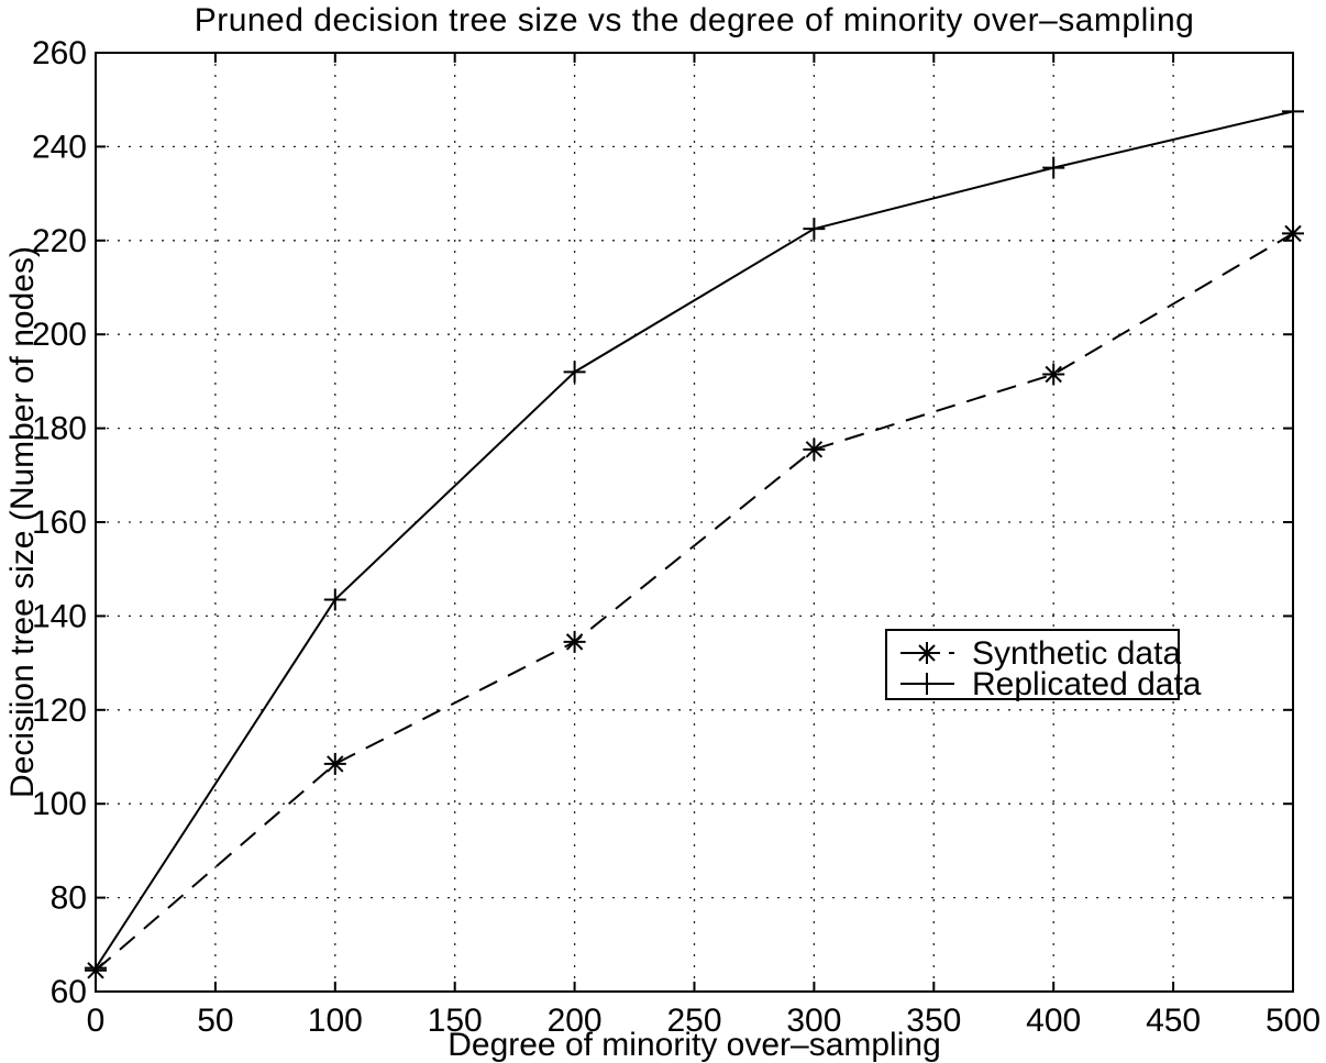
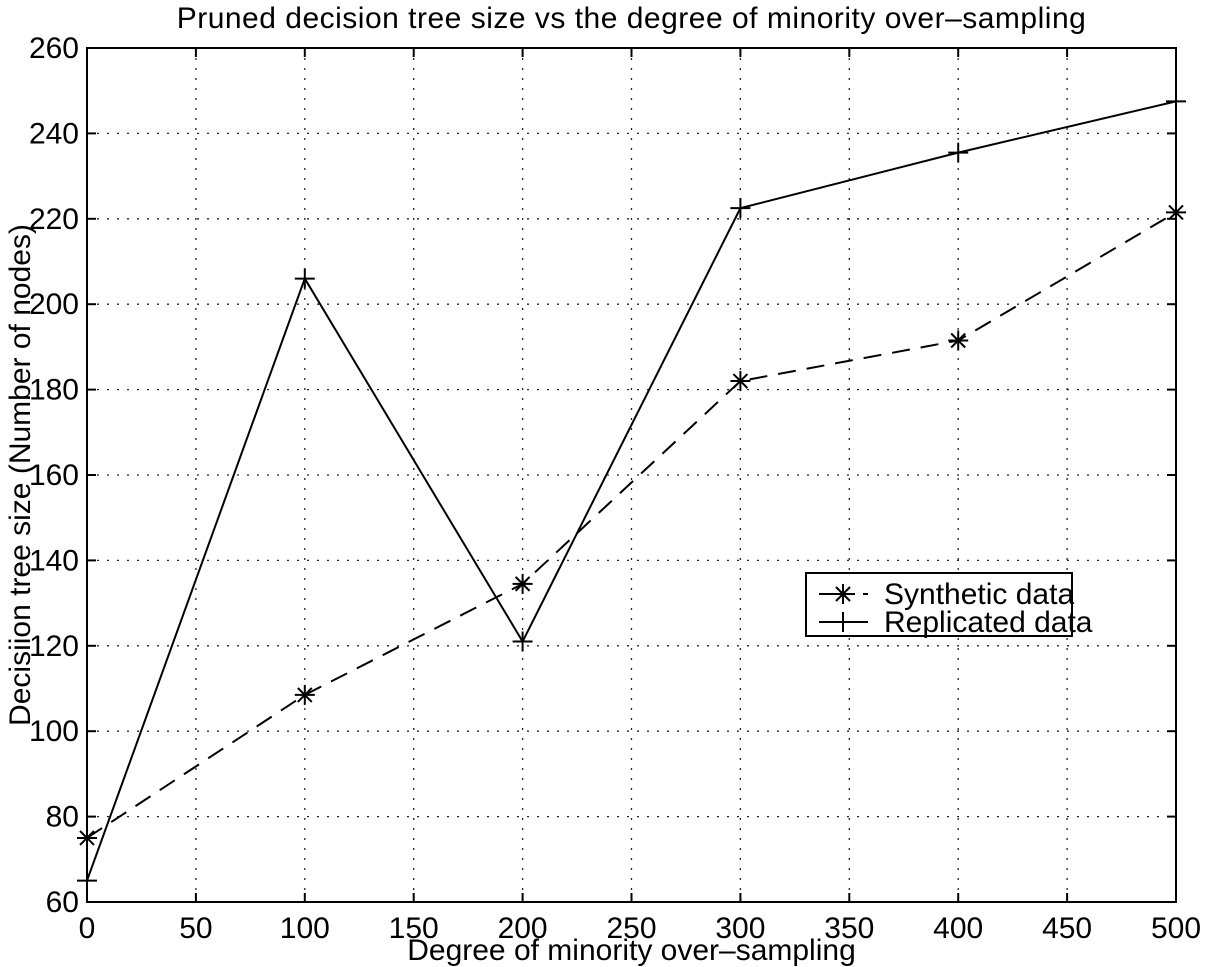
Synthetic data/0: 64 -> 75
Replicated data/100: 144 -> 206
Replicated data/200: 192 -> 121
Synthetic data/300: 176 -> 182
